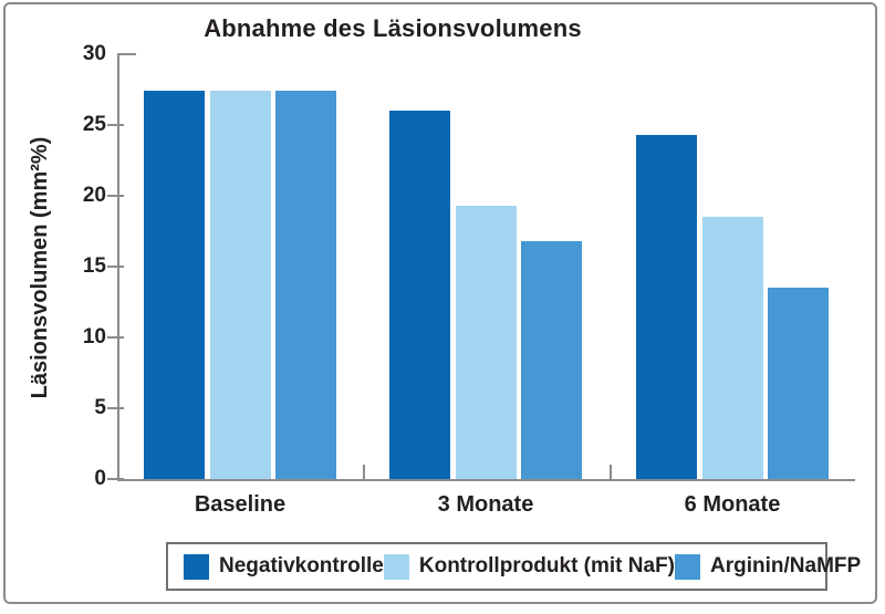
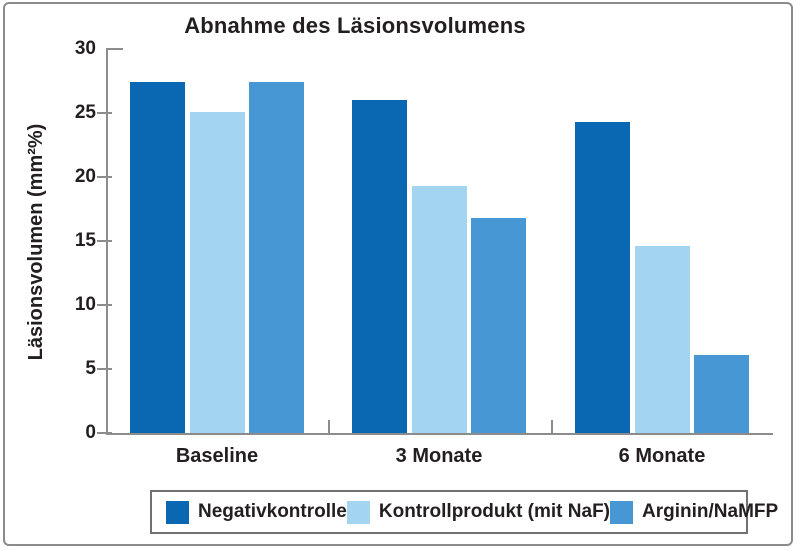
Kontrollprodukt (mit NaF)/Baseline: 27.4 -> 25.1
Kontrollprodukt (mit NaF)/6 Monate: 18.5 -> 14.6
Arginin/NaMFP/6 Monate: 13.5 -> 6.1
